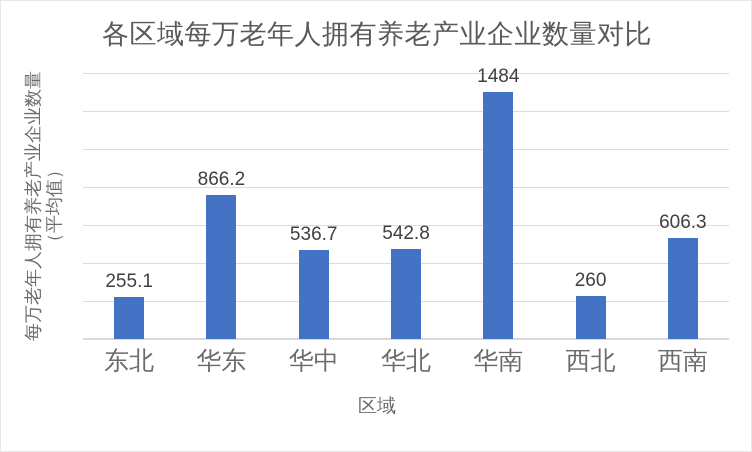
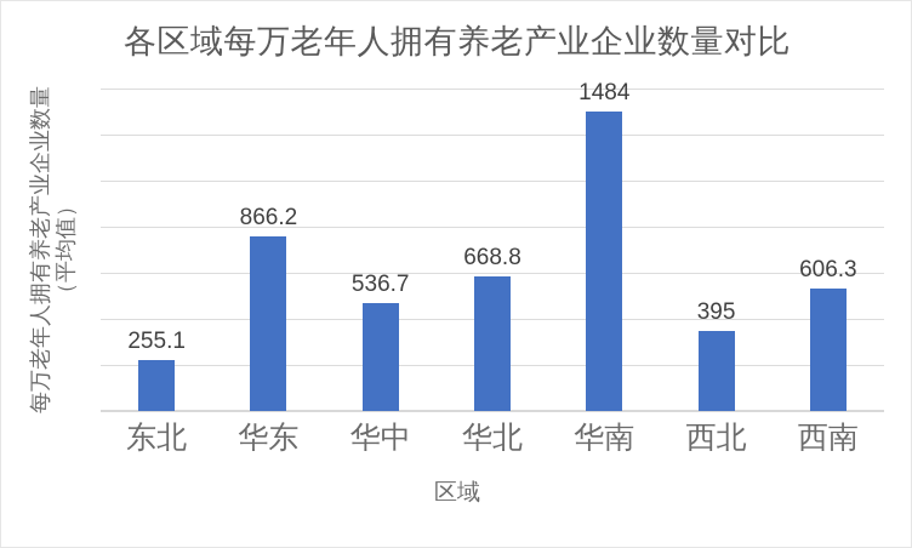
华北: 542.8 -> 668.8
西北: 260 -> 395
